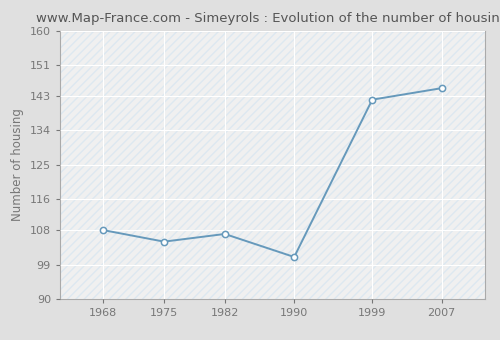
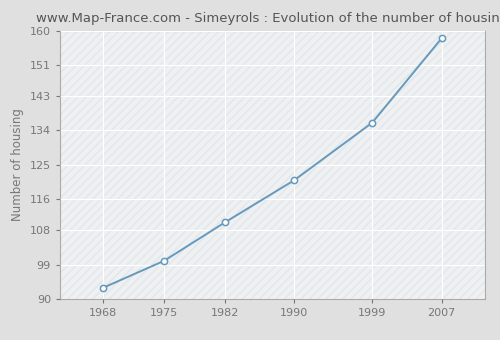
1968: 108 -> 93
1975: 105 -> 100
1982: 107 -> 110
1990: 101 -> 121
1999: 142 -> 136
2007: 145 -> 158
